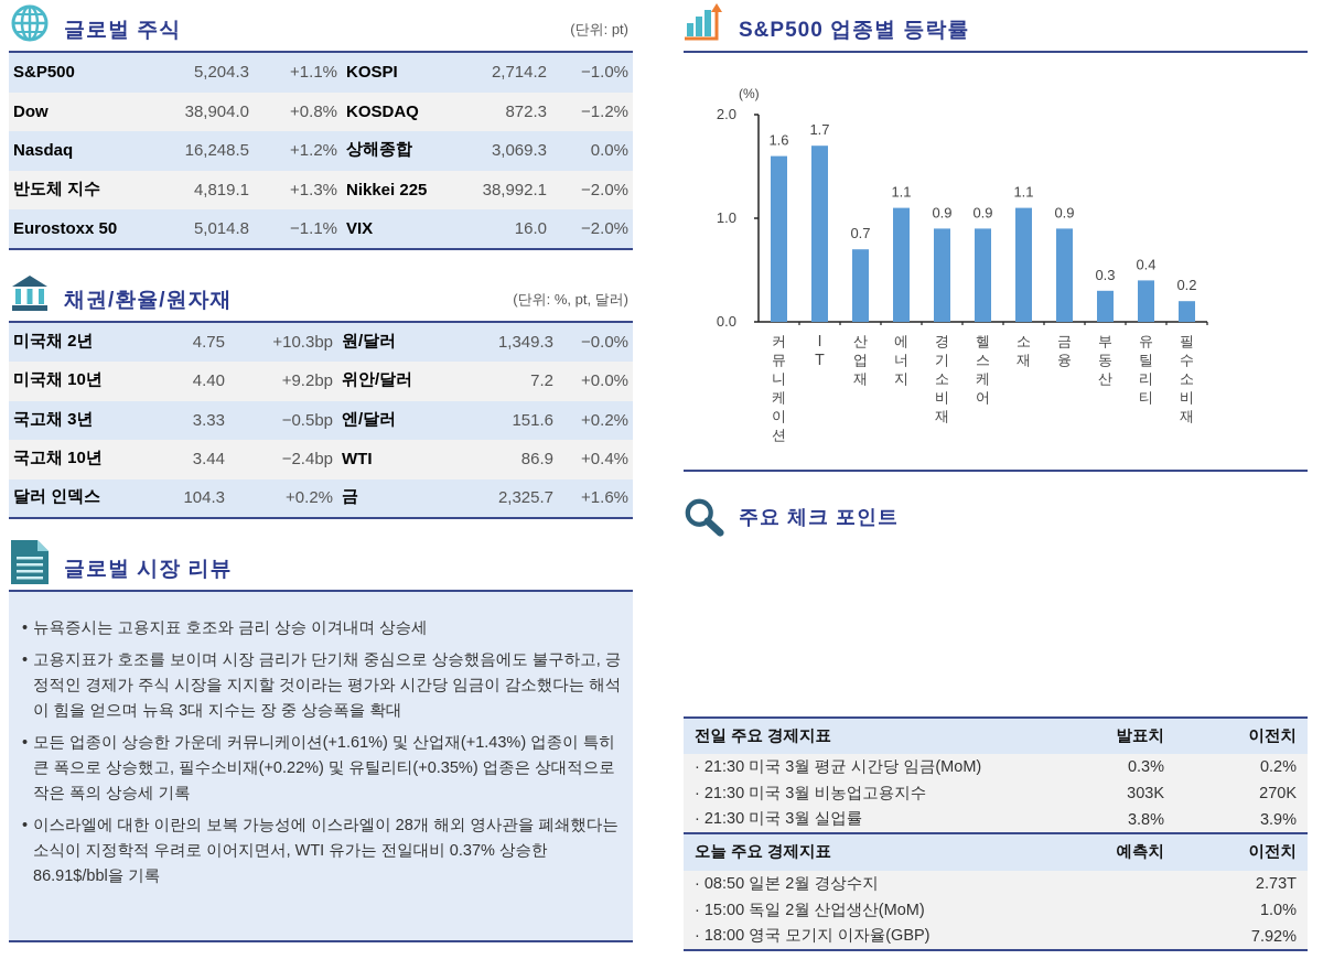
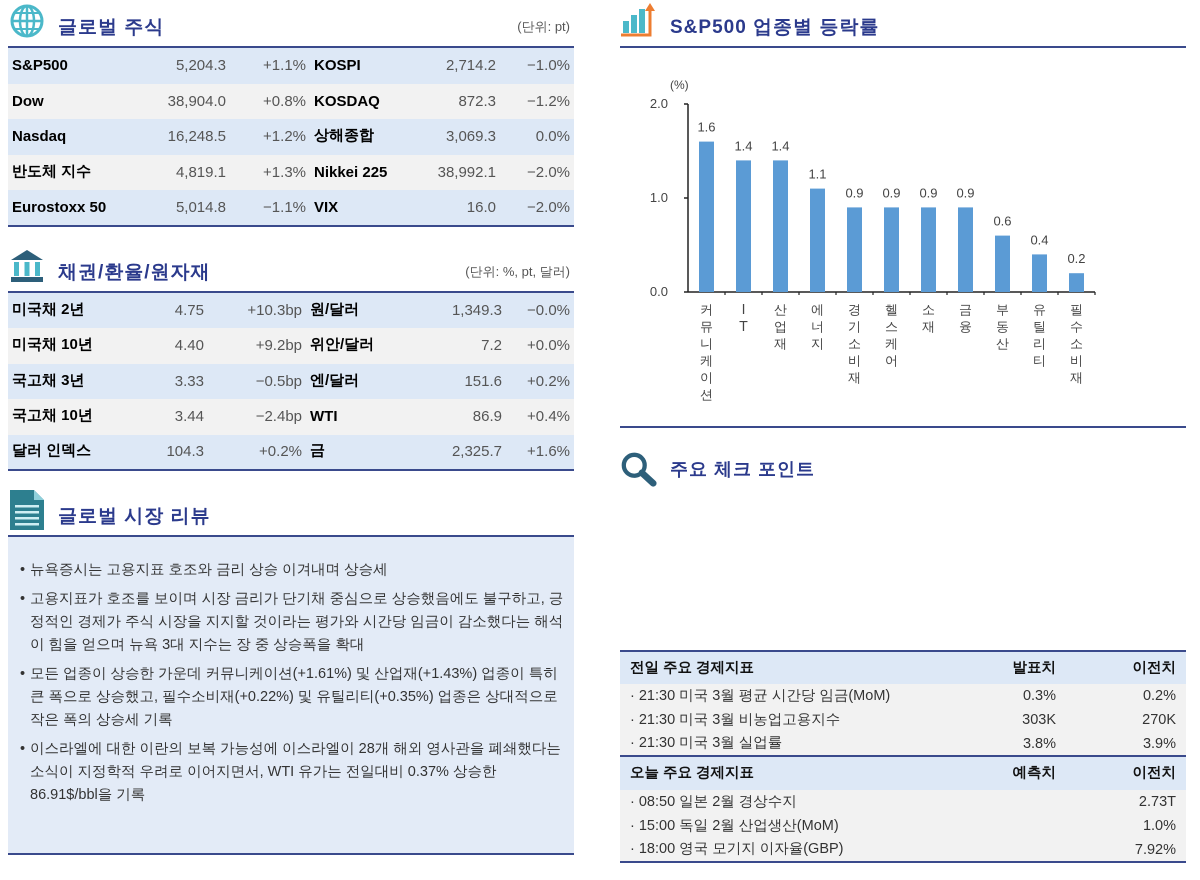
IT: 1.7 -> 1.4
산업재: 0.7 -> 1.4
소재: 1.1 -> 0.9
부동산: 0.3 -> 0.6
